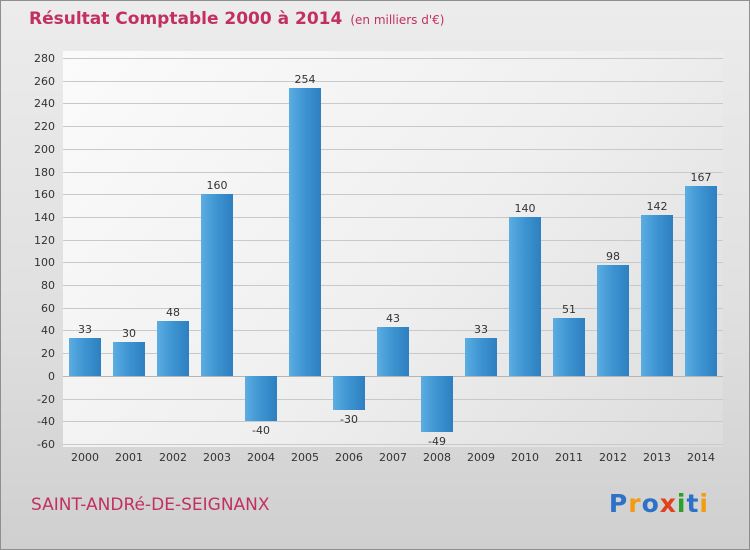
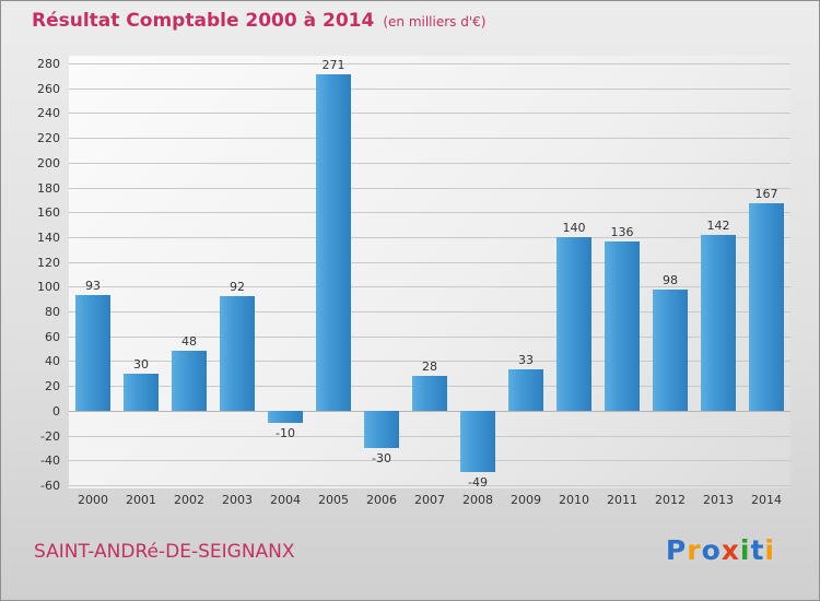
2000: 33 -> 93
2003: 160 -> 92
2004: -40 -> -10
2005: 254 -> 271
2007: 43 -> 28
2011: 51 -> 136
